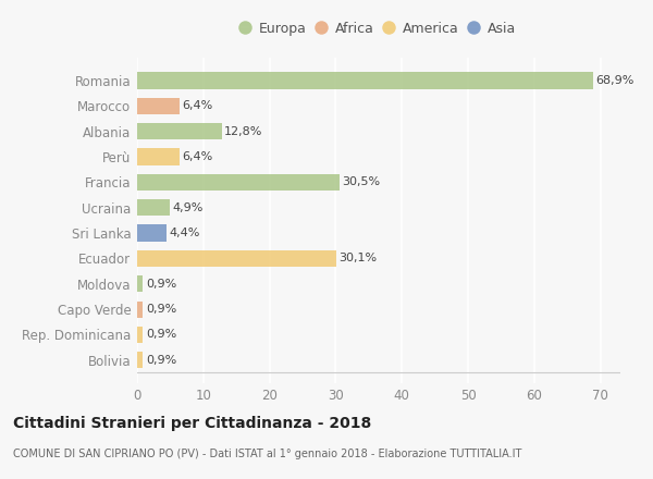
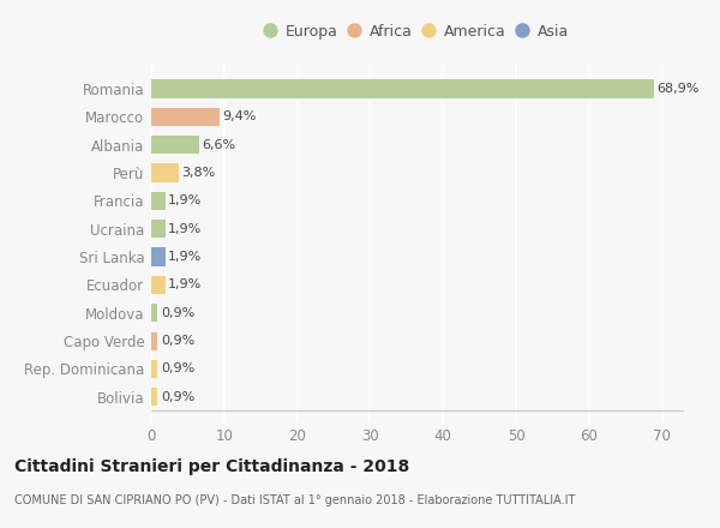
Marocco: 6,4% -> 9,4%
Albania: 12,8% -> 6,6%
Perù: 6,4% -> 3,8%
Francia: 30,5% -> 1,9%
Ucraina: 4,9% -> 1,9%
Sri Lanka: 4,4% -> 1,9%
Ecuador: 30,1% -> 1,9%
